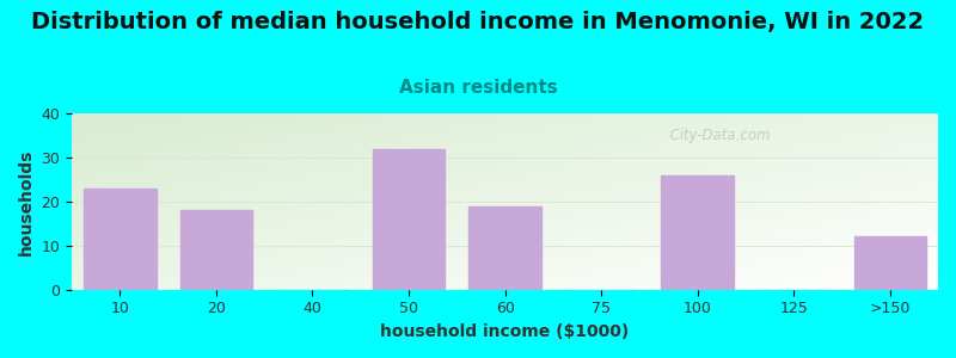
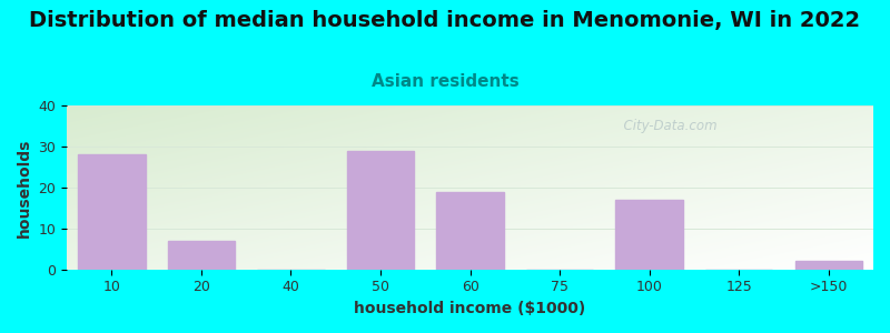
10: 23 -> 28
20: 18 -> 7
50: 32 -> 29
100: 26 -> 17
>150: 12 -> 2
